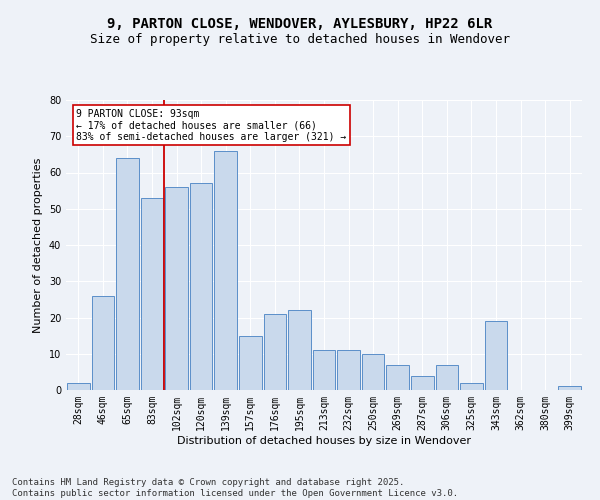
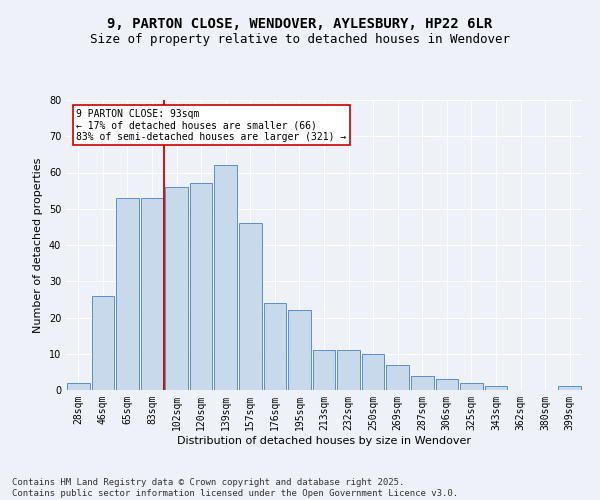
65sqm: 64 -> 53
139sqm: 66 -> 62
157sqm: 15 -> 46
176sqm: 21 -> 24
306sqm: 7 -> 3
343sqm: 19 -> 1
